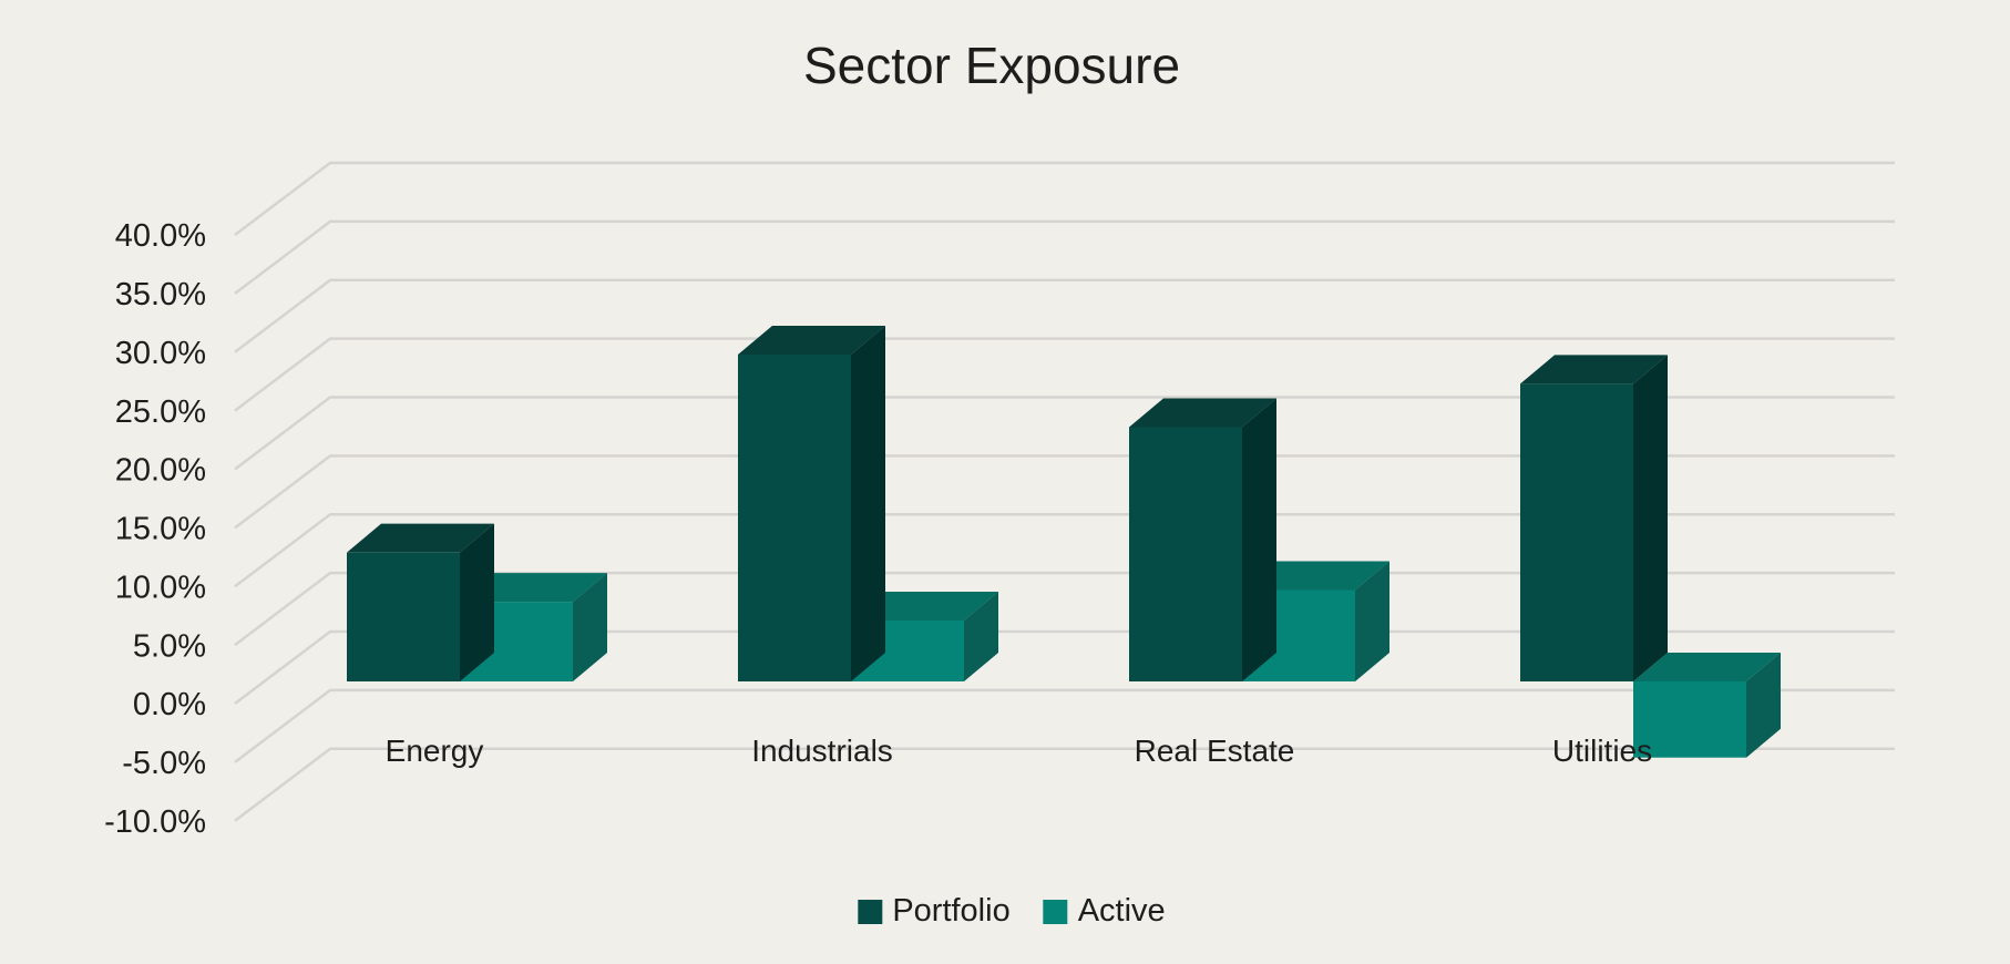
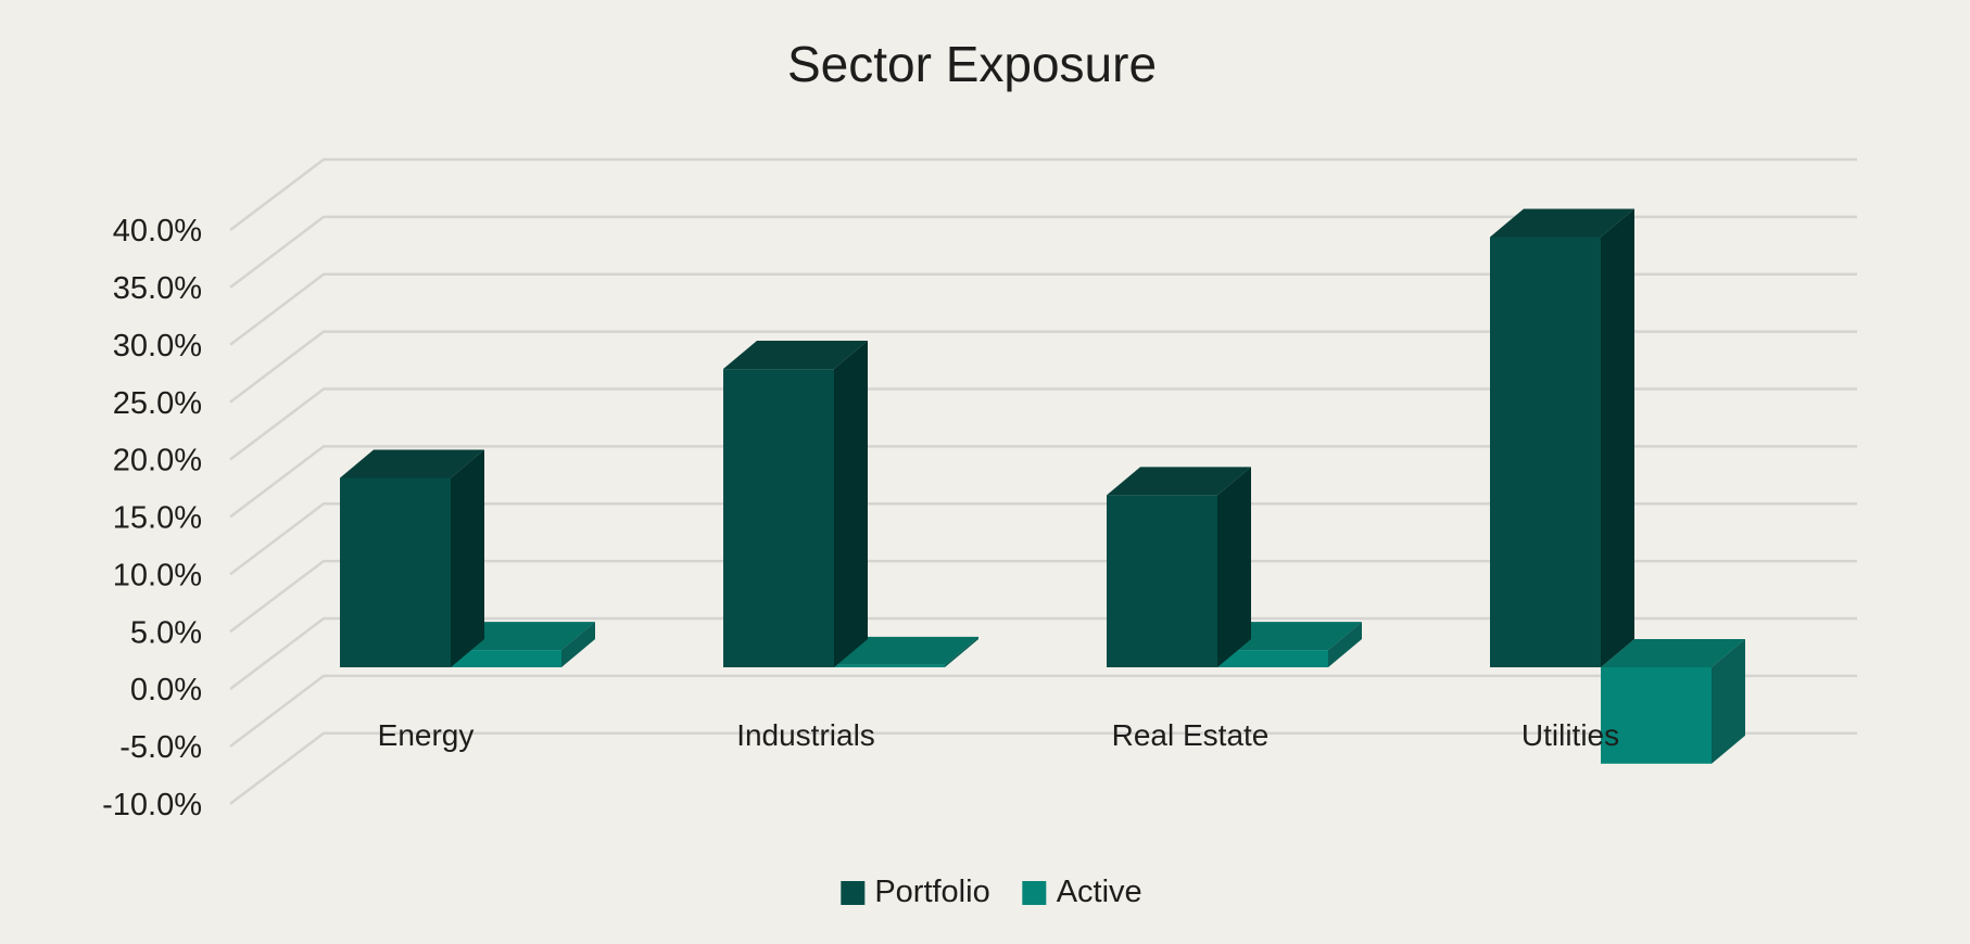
Portfolio/Energy: 11.0% -> 16.5%
Active/Energy: 6.8% -> 1.5%
Portfolio/Industrials: 27.9% -> 26.0%
Active/Industrials: 5.2% -> 0.2%
Portfolio/Real Estate: 21.7% -> 15.0%
Active/Real Estate: 7.8% -> 1.5%
Portfolio/Utilities: 25.4% -> 37.5%
Active/Utilities: -6.5% -> -8.4%
